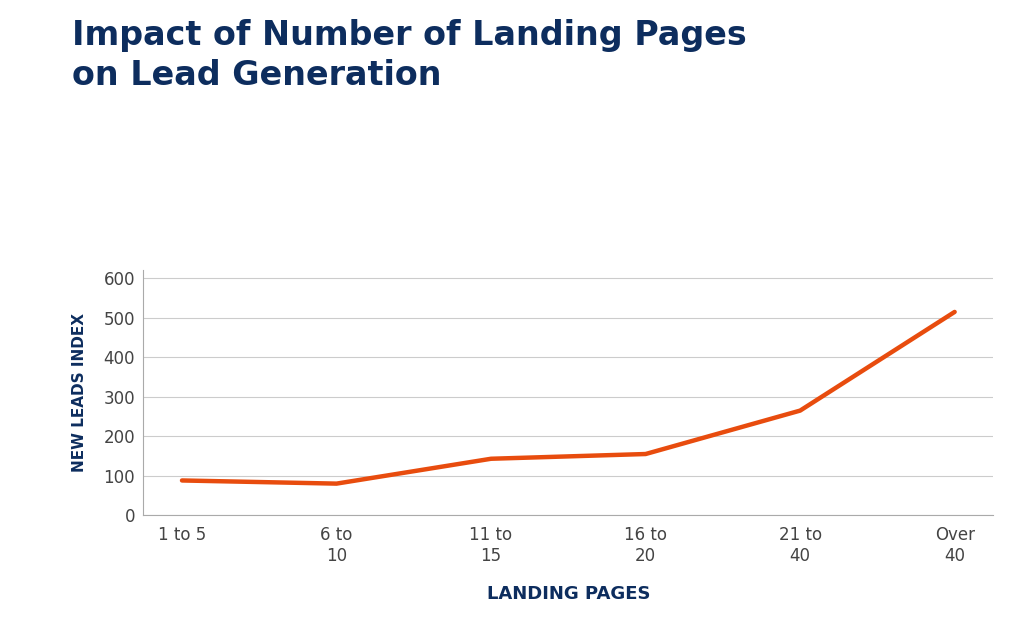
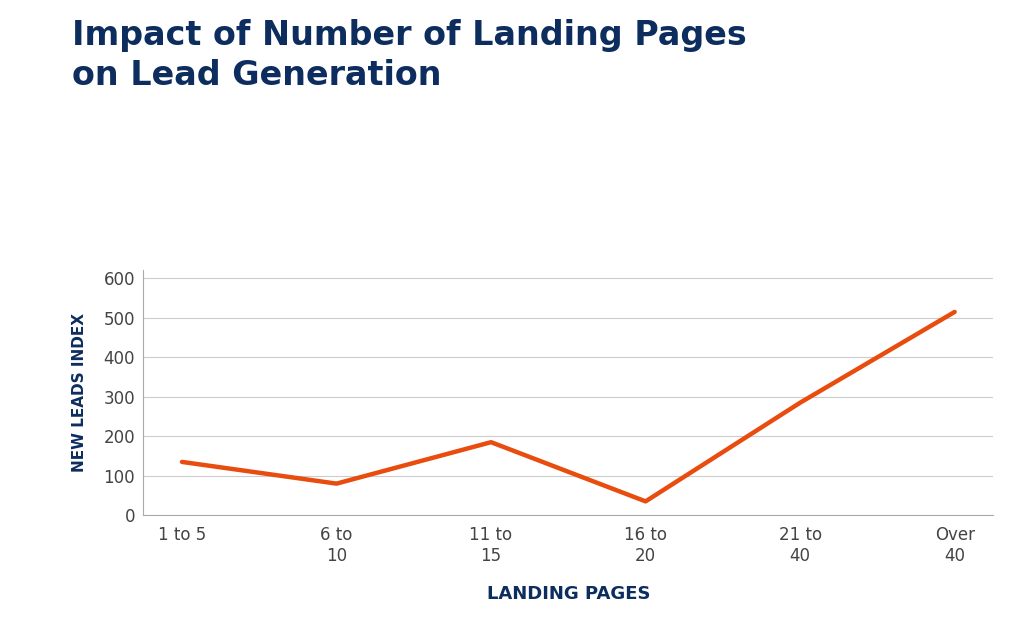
1 to 5: 88 -> 135
11 to 15: 143 -> 185
16 to 20: 155 -> 35
21 to 40: 265 -> 285
